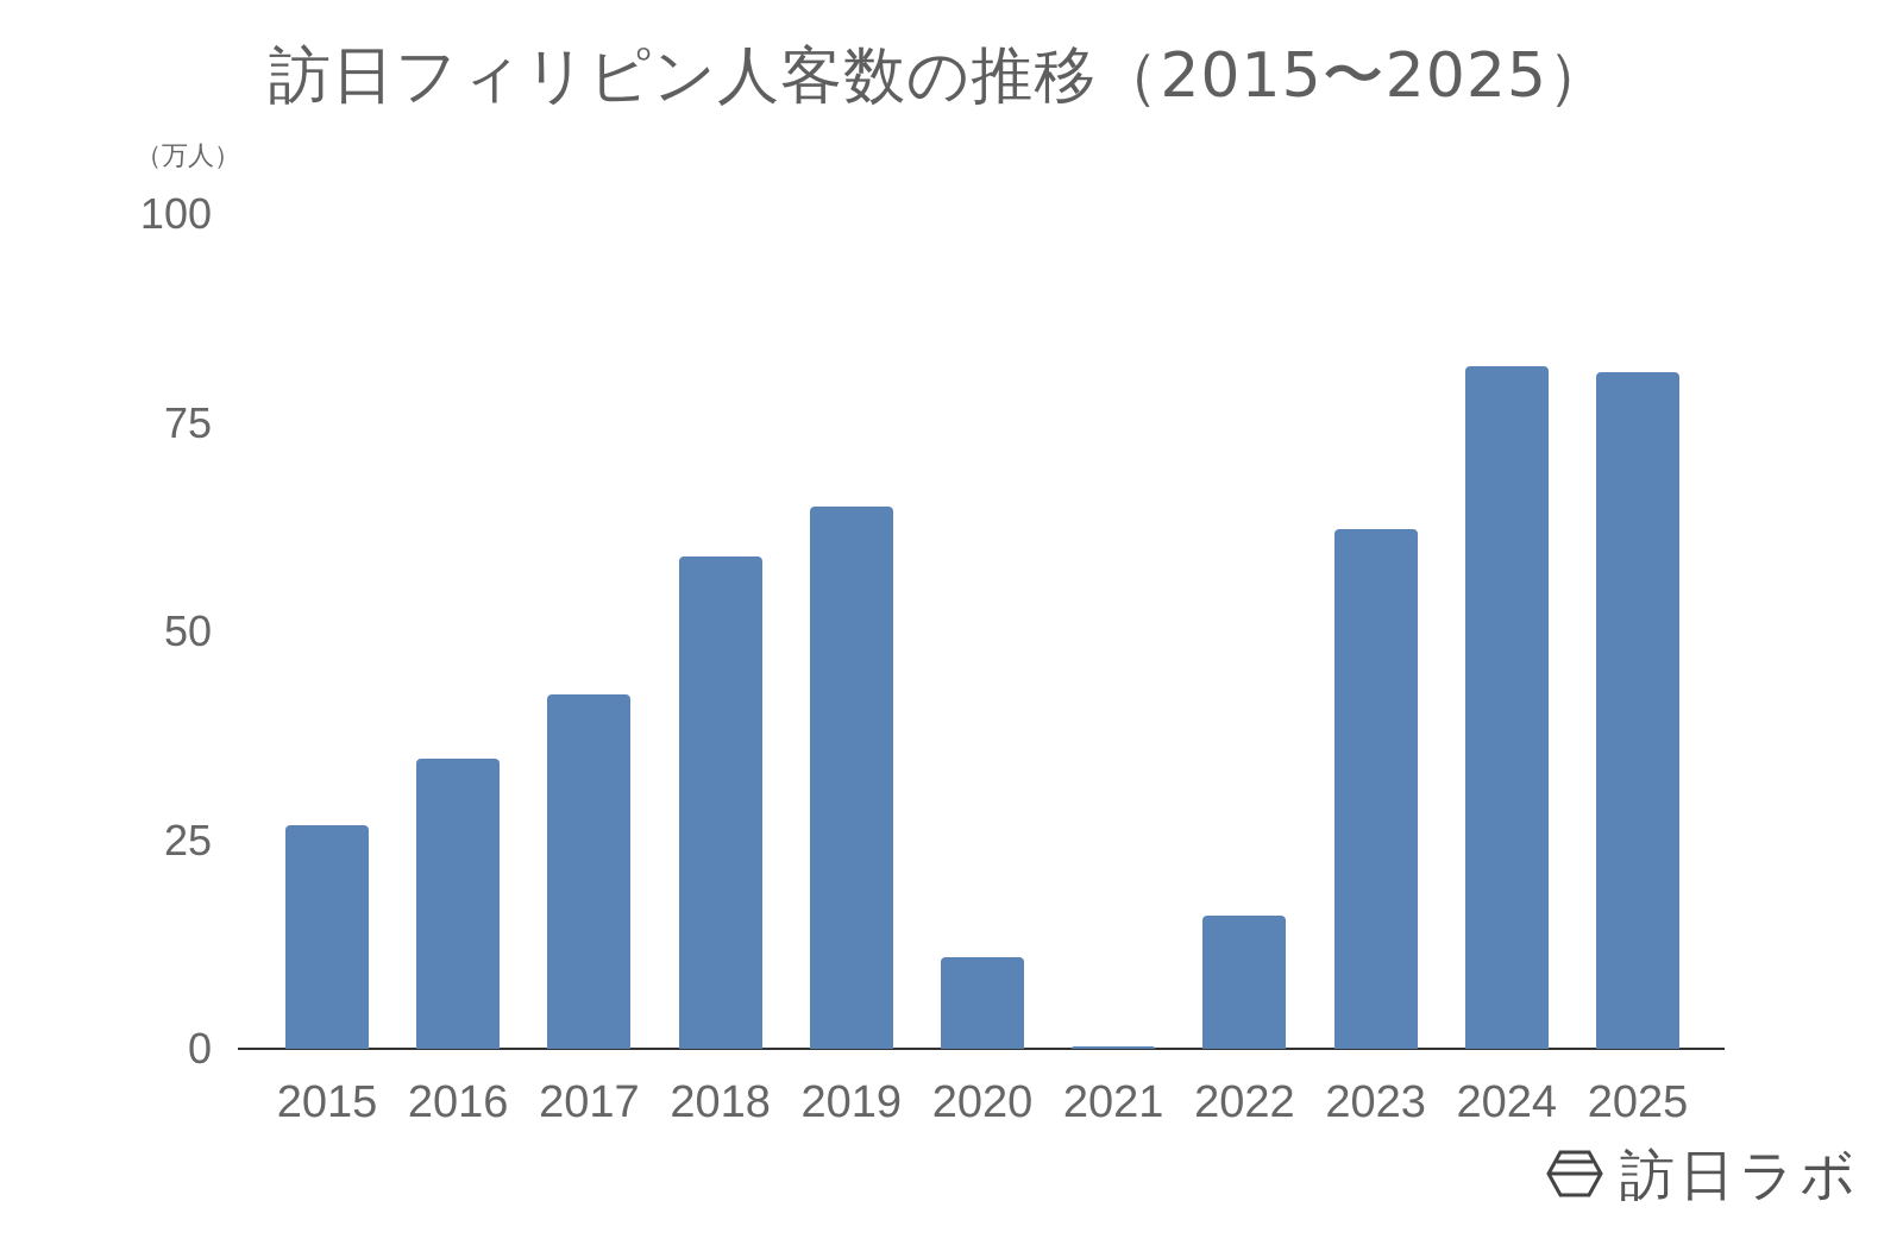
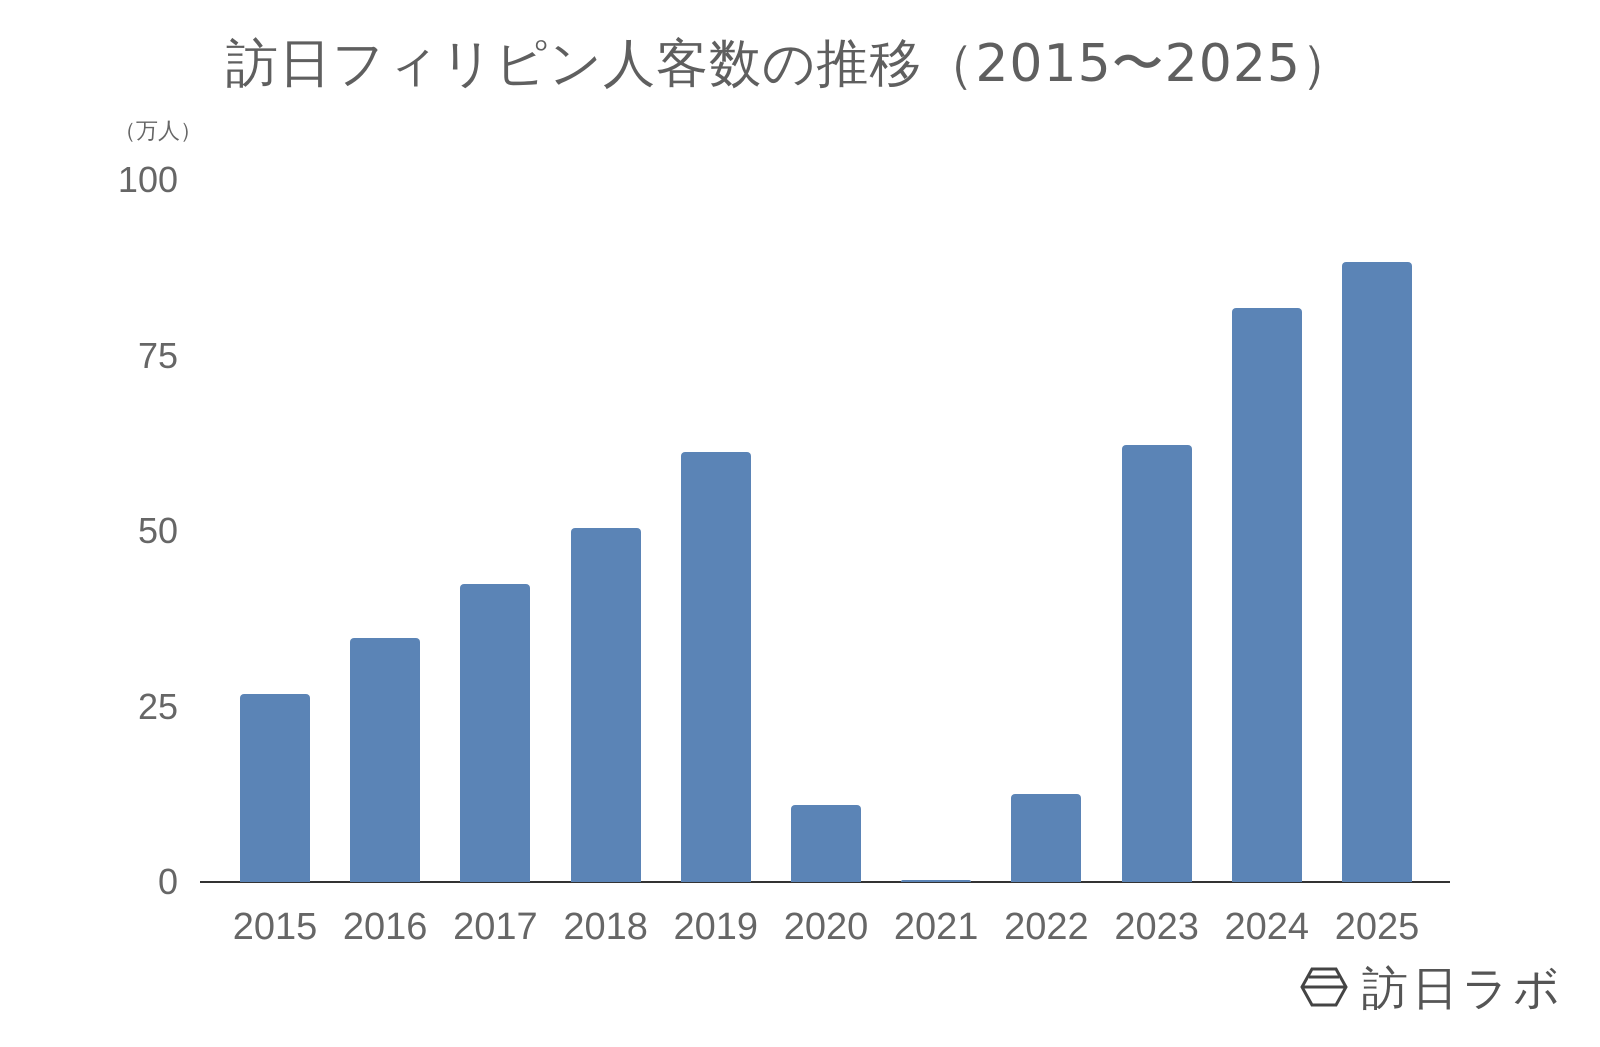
2018: 59 -> 50
2019: 65 -> 61
2022: 16 -> 13
2025: 81 -> 88
